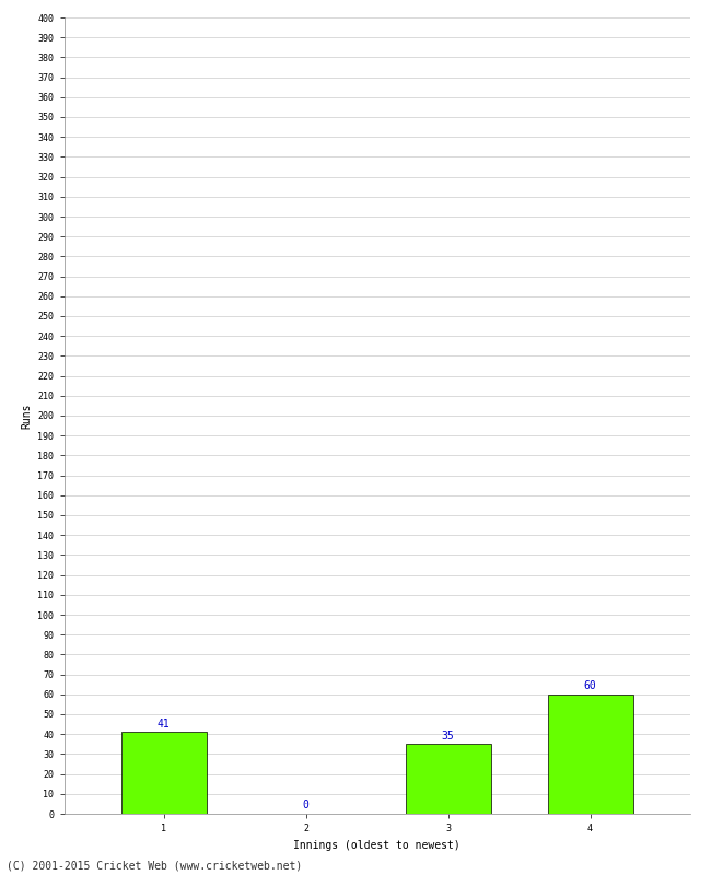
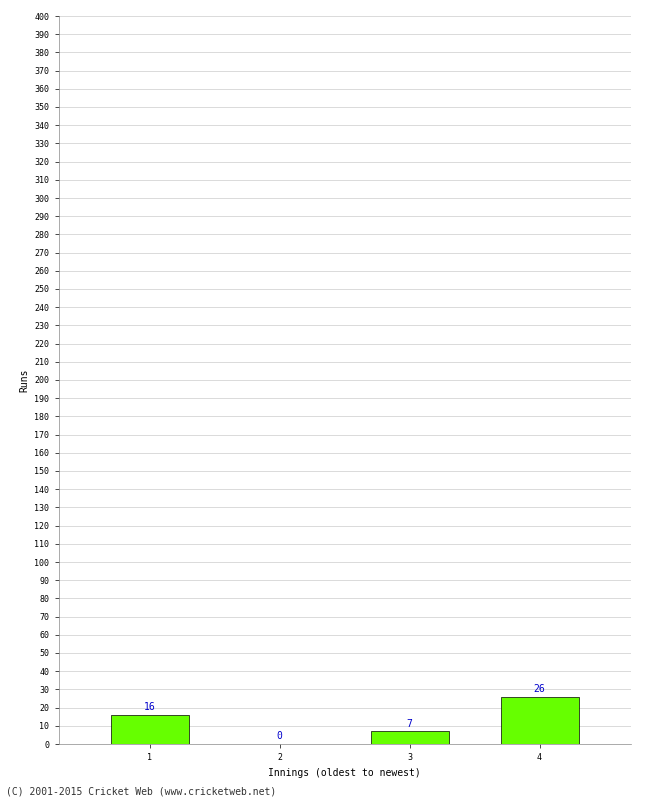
1: 41 -> 16
3: 35 -> 7
4: 60 -> 26
